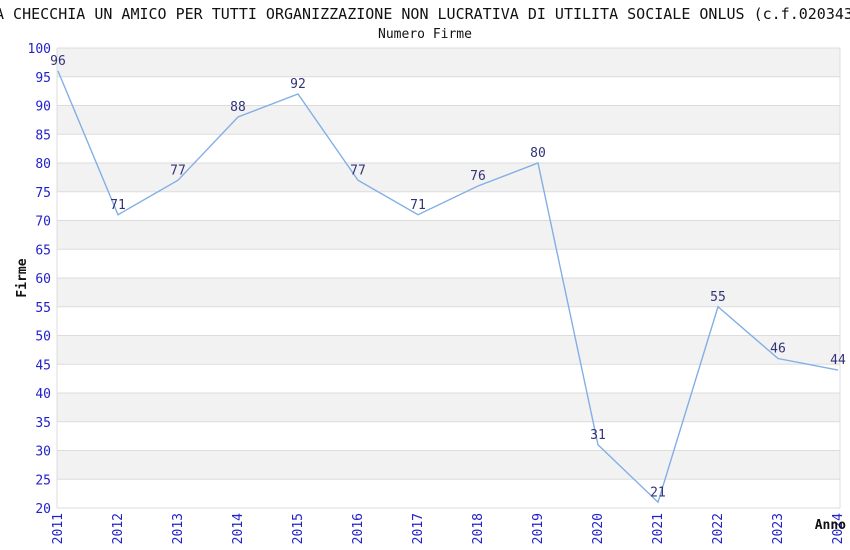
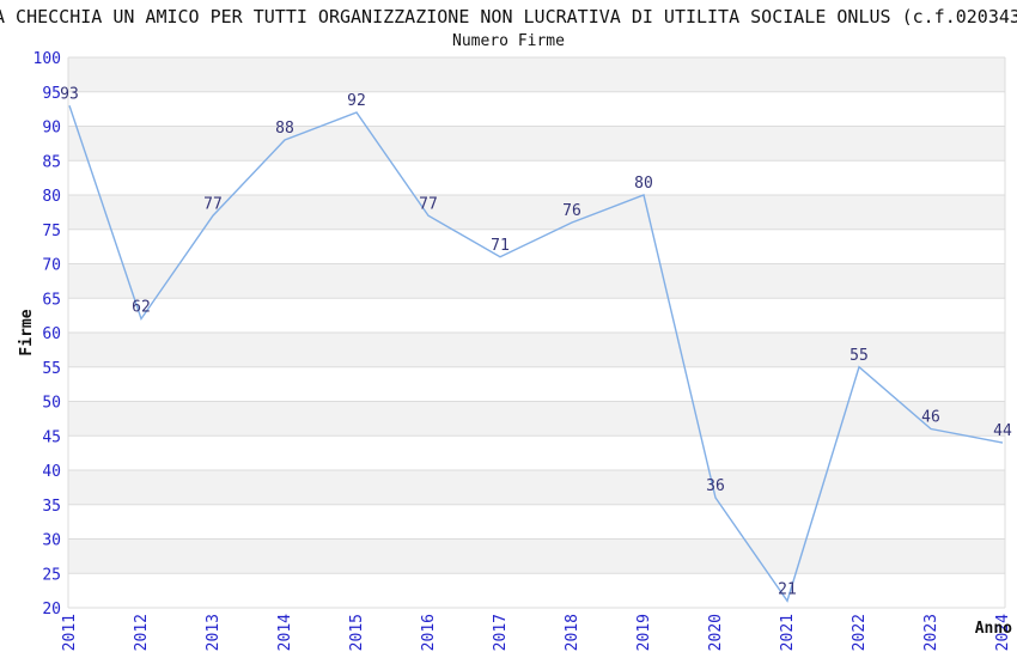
2011: 96 -> 93
2012: 71 -> 62
2020: 31 -> 36
